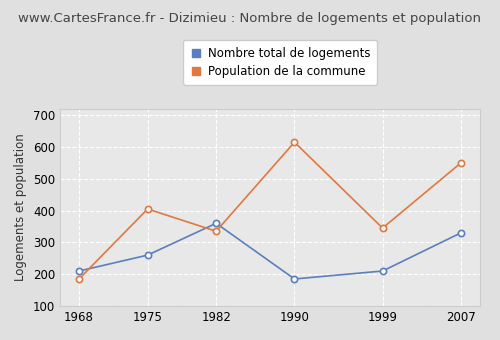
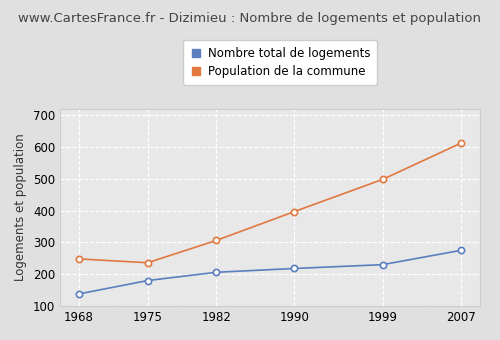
Nombre total de logements/1968: 210 -> 138
Population de la commune/1968: 185 -> 248
Nombre total de logements/1975: 260 -> 180
Population de la commune/1975: 405 -> 236
Nombre total de logements/1982: 360 -> 206
Population de la commune/1982: 335 -> 306
Nombre total de logements/1990: 185 -> 218
Population de la commune/1990: 615 -> 397
Nombre total de logements/1999: 210 -> 230
Population de la commune/1999: 345 -> 498
Nombre total de logements/2007: 330 -> 275
Population de la commune/2007: 550 -> 612
